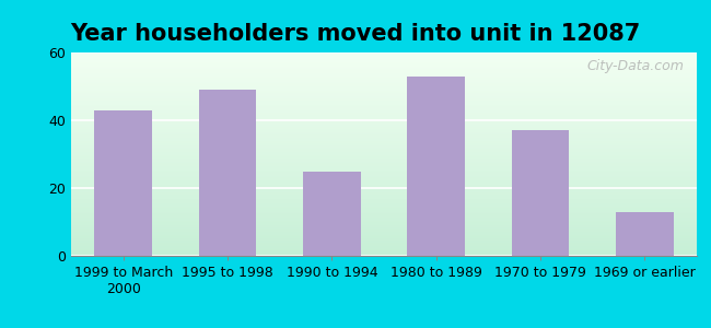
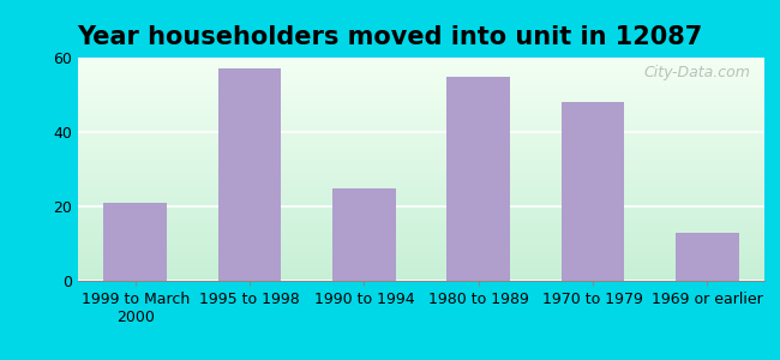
1999 to March 2000: 43 -> 21
1995 to 1998: 49 -> 57
1980 to 1989: 53 -> 55
1970 to 1979: 37 -> 48
